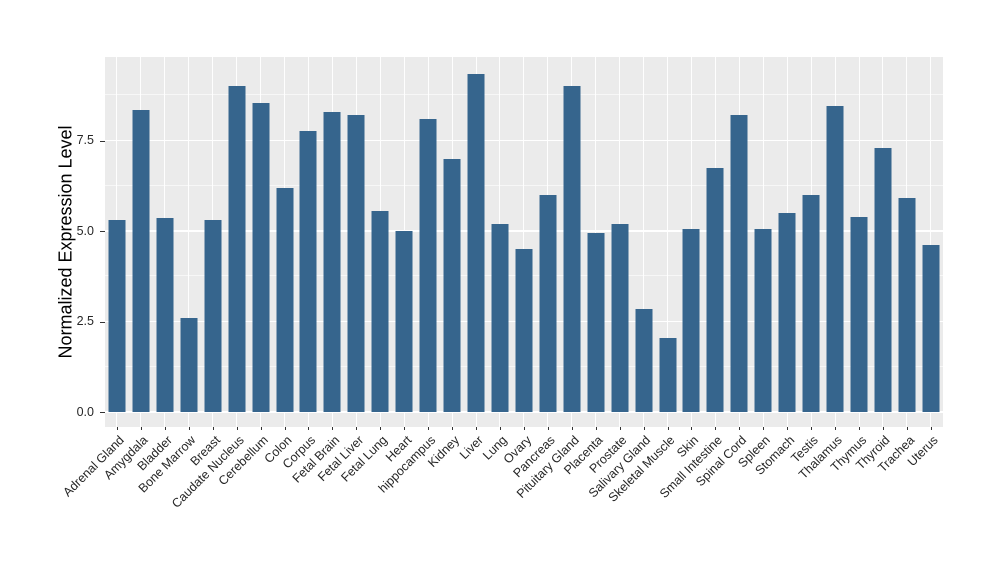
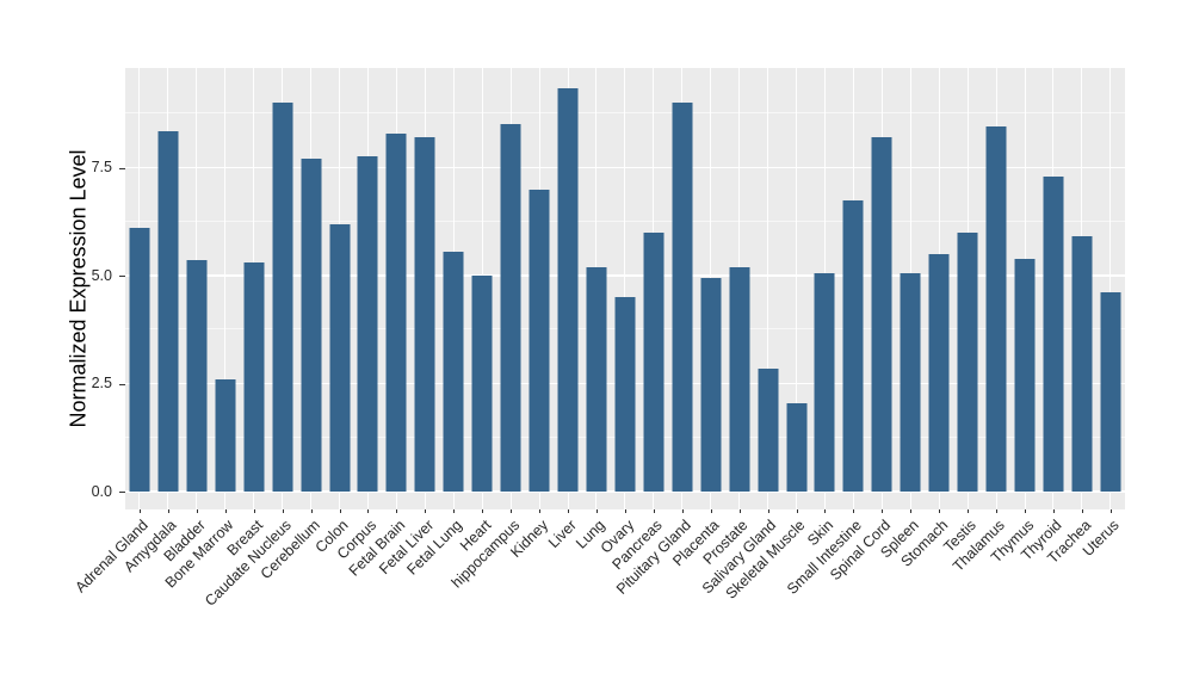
Adrenal Gland: 5.3 -> 6.1
Cerebellum: 8.6 -> 7.7
hippocampus: 8.1 -> 8.5
